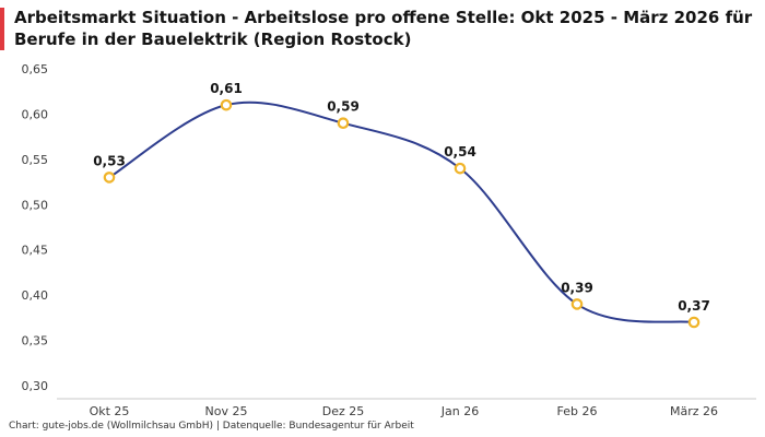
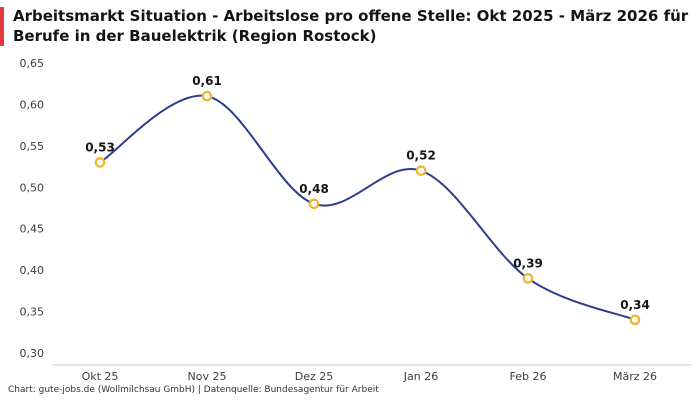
Dez 25: 0,59 -> 0,48
Jan 26: 0,54 -> 0,52
März 26: 0,37 -> 0,34
